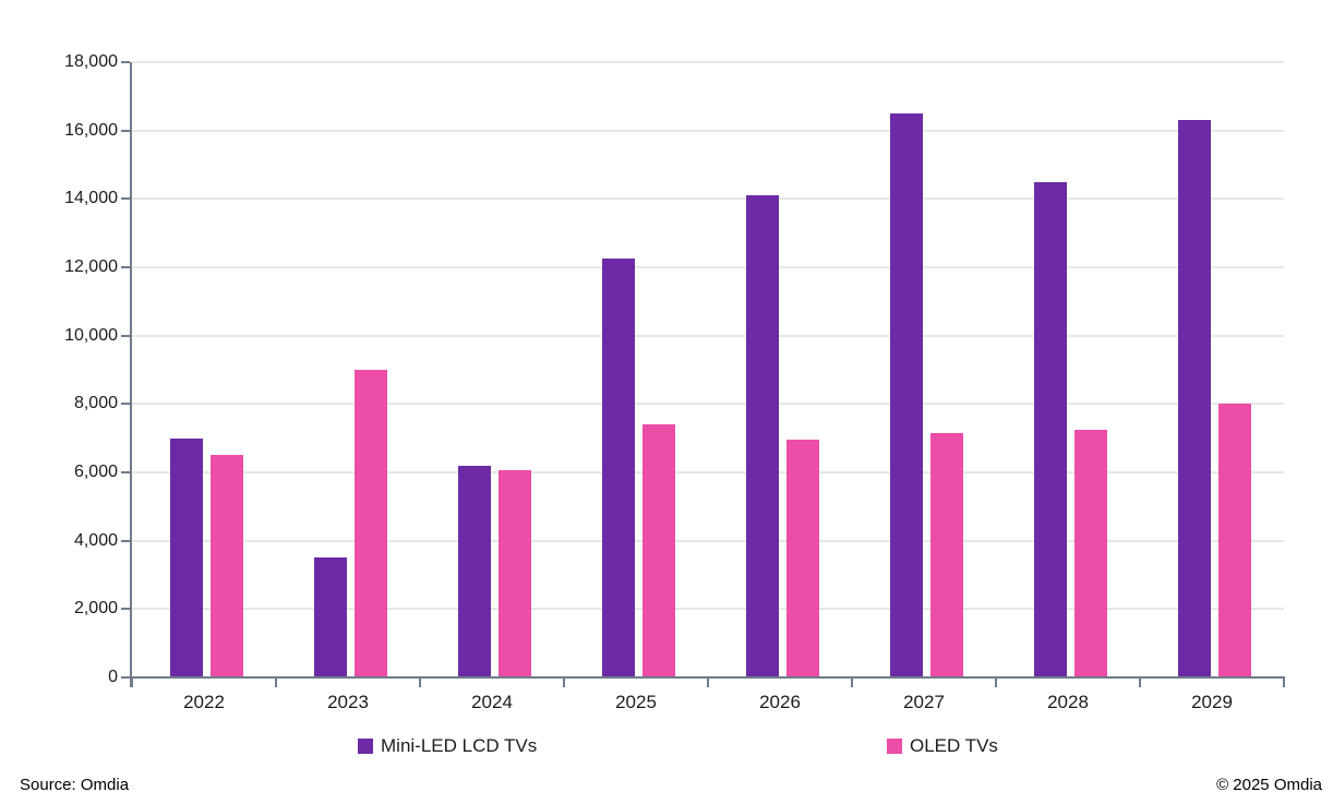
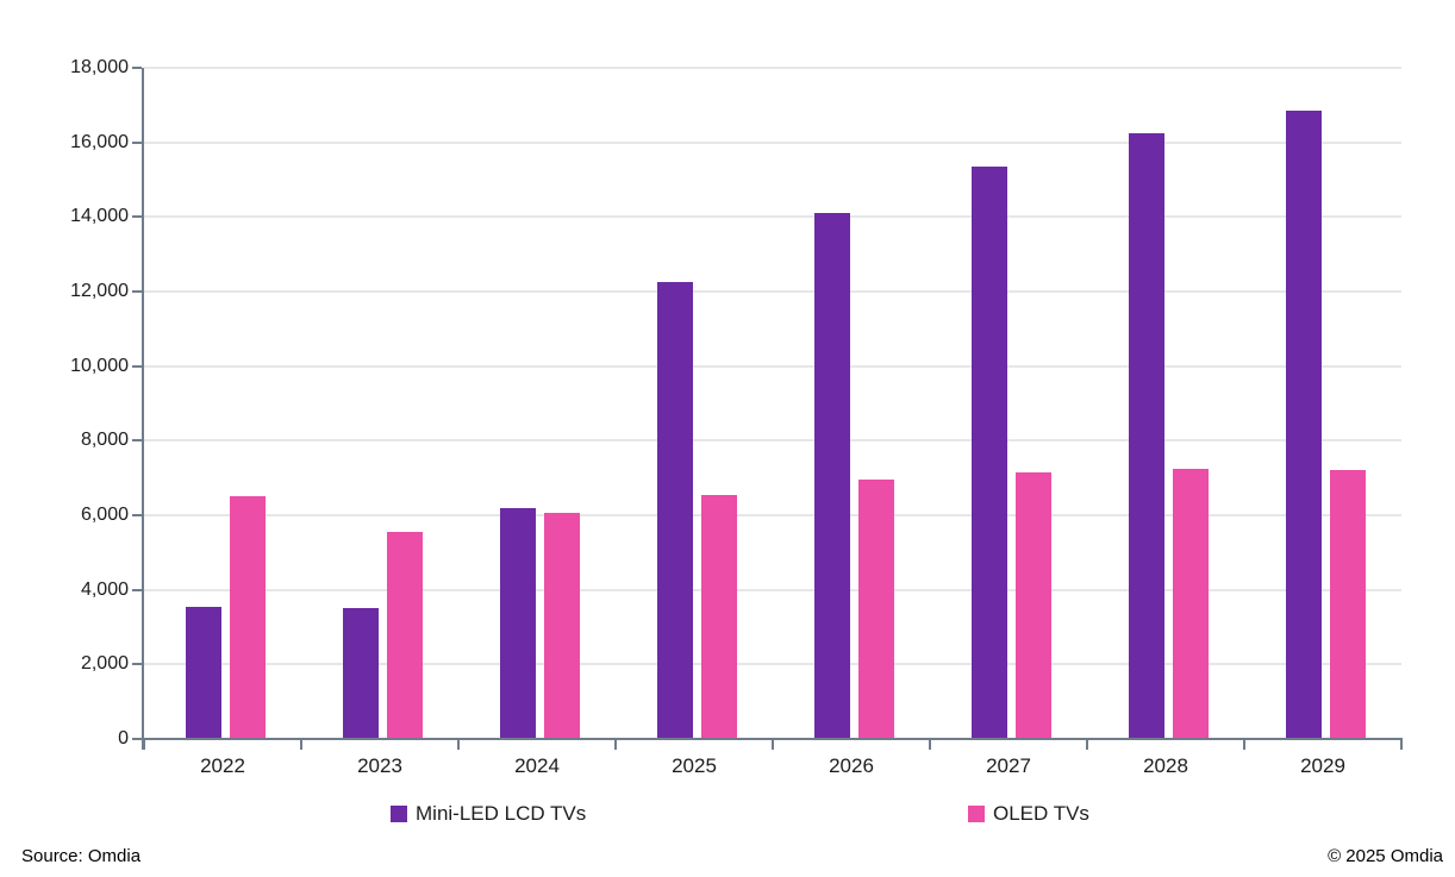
Mini-LED LCD TVs/2022: 7000 -> 3600
OLED TVs/2023: 9000 -> 5600
OLED TVs/2025: 7400 -> 6600
Mini-LED LCD TVs/2027: 16500 -> 15400
Mini-LED LCD TVs/2028: 14500 -> 16200
Mini-LED LCD TVs/2029: 16300 -> 16800
OLED TVs/2029: 8000 -> 7200
